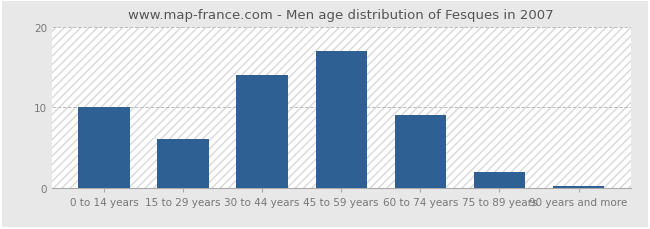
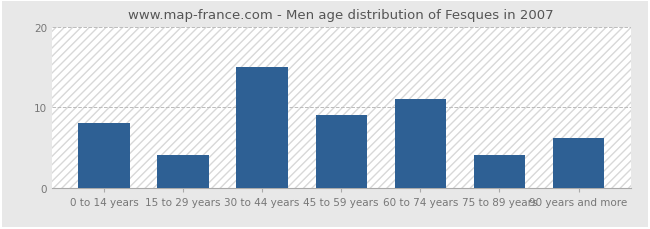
0 to 14 years: 10.0 -> 8.0
15 to 29 years: 6.0 -> 4.0
30 to 44 years: 14.0 -> 15.0
45 to 59 years: 17.0 -> 9.0
60 to 74 years: 9.0 -> 11.0
75 to 89 years: 2.0 -> 4.0
90 years and more: 0.2 -> 6.2
